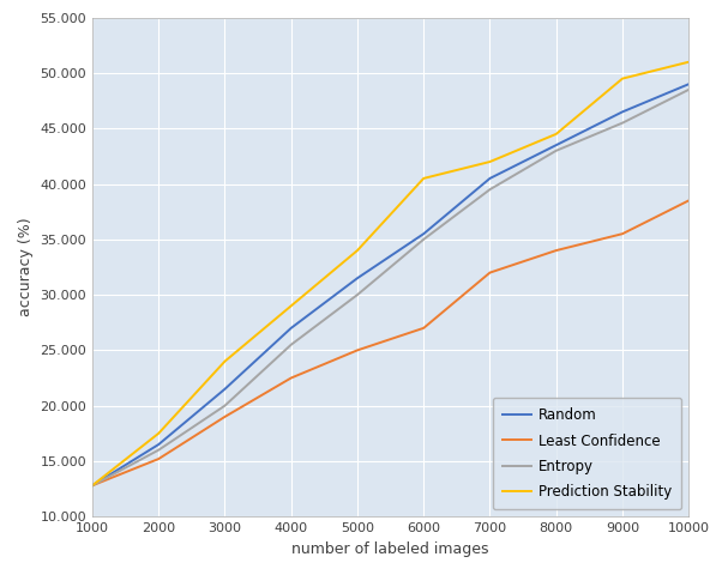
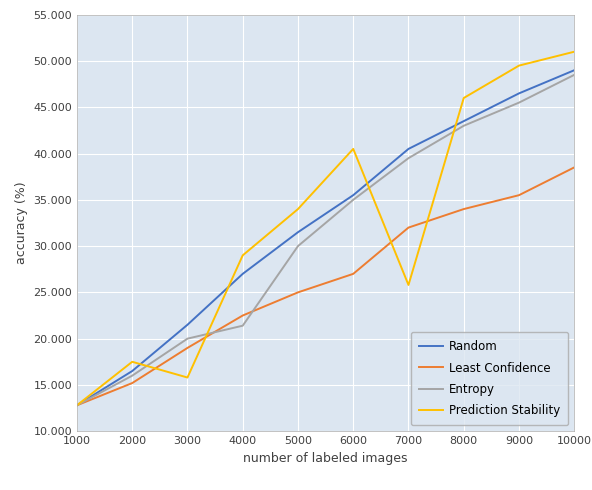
Prediction Stability/3000: 24.0 -> 15.8
Entropy/4000: 25.5 -> 21.4
Prediction Stability/7000: 42.0 -> 25.8
Prediction Stability/8000: 44.5 -> 46.0
